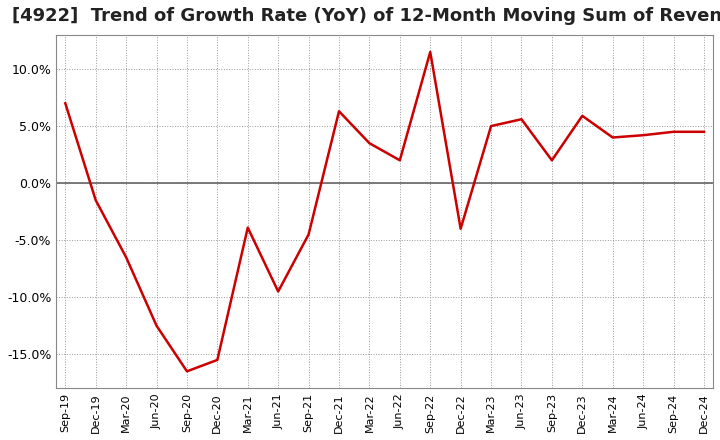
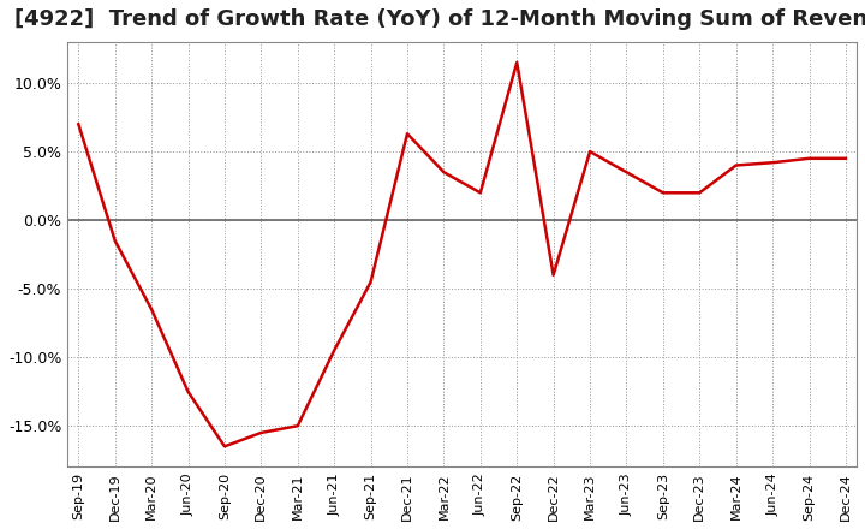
Mar-21: -3.9% -> -15.0%
Jun-23: 5.6% -> 3.5%
Dec-23: 5.9% -> 2.0%
